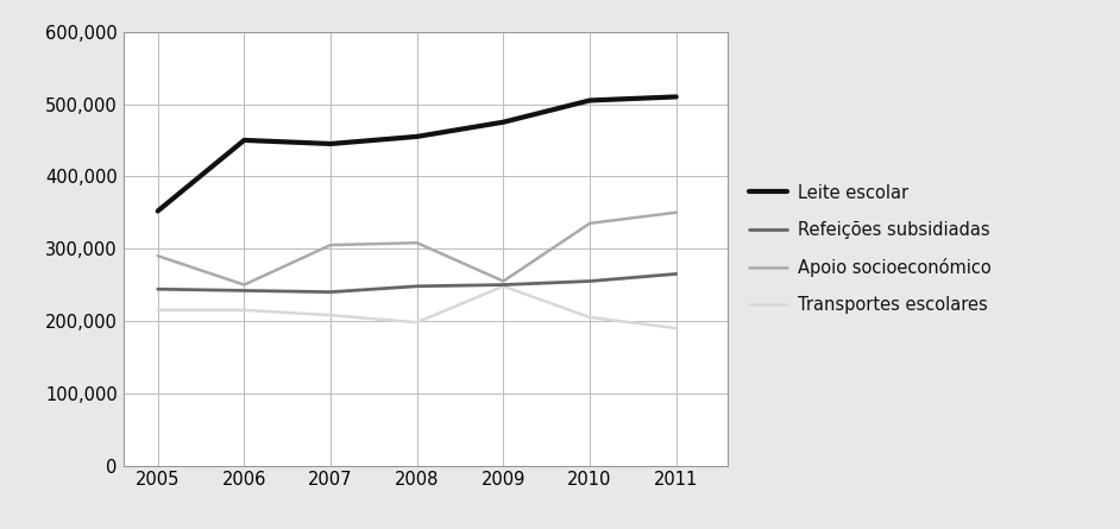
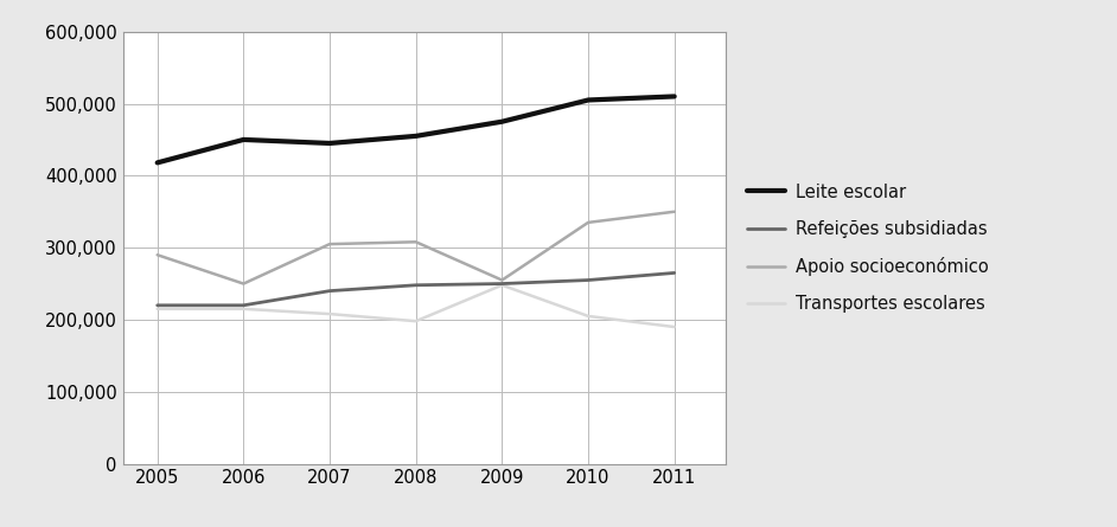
Leite escolar/2005: 352,000 -> 418,000
Refeições subsidiadas/2005: 244,000 -> 220,000
Refeições subsidiadas/2006: 242,000 -> 220,000
